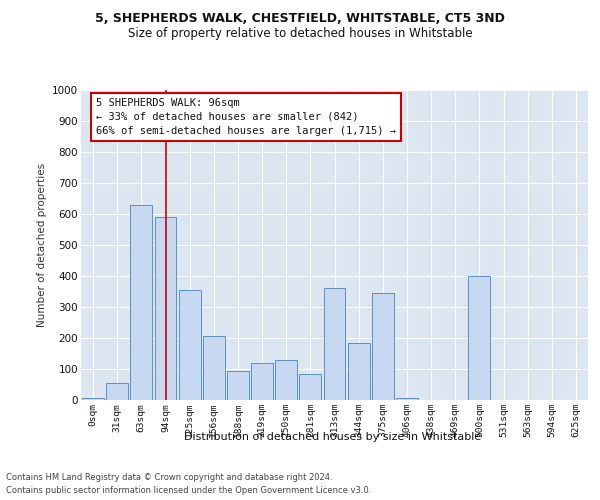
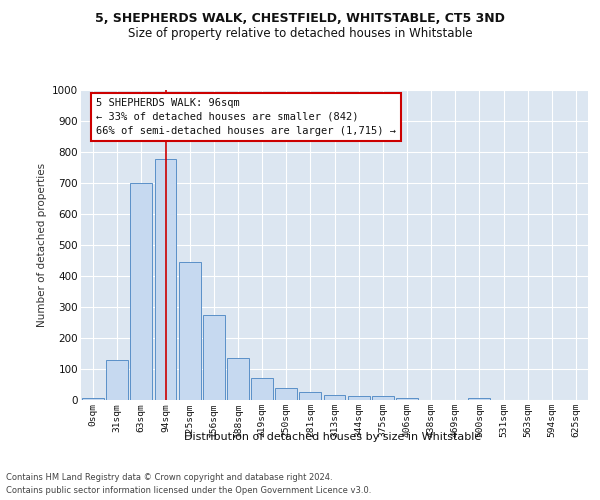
31sqm: 55 -> 128
63sqm: 630 -> 700
94sqm: 590 -> 778
125sqm: 355 -> 445
156sqm: 205 -> 275
188sqm: 95 -> 135
219sqm: 120 -> 70
250sqm: 130 -> 38
281sqm: 85 -> 25
313sqm: 360 -> 15
344sqm: 185 -> 12
375sqm: 345 -> 12
500sqm: 400 -> 8
